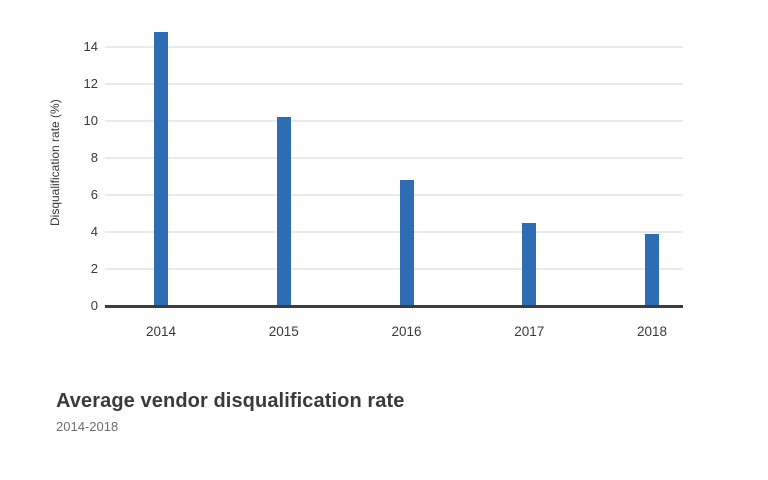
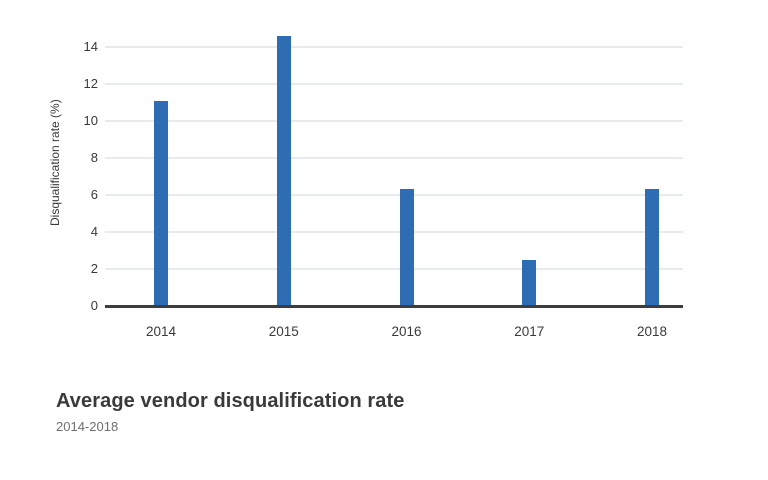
2014: 14.8 -> 11.1
2015: 10.2 -> 14.6
2016: 6.8 -> 6.3
2017: 4.5 -> 2.5
2018: 3.9 -> 6.3
